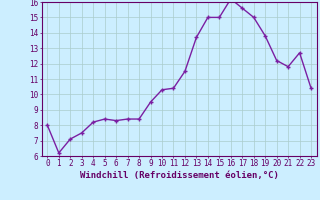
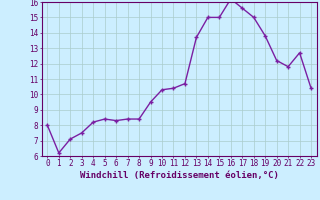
12: 11.5 -> 10.7
